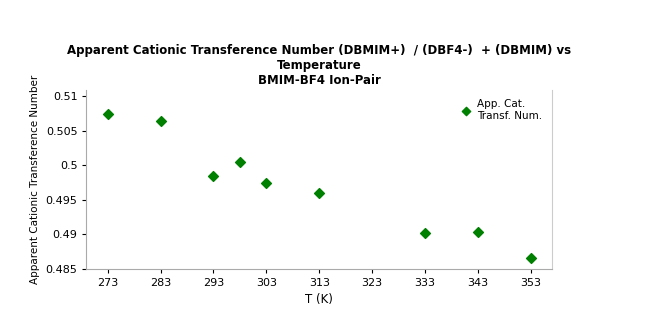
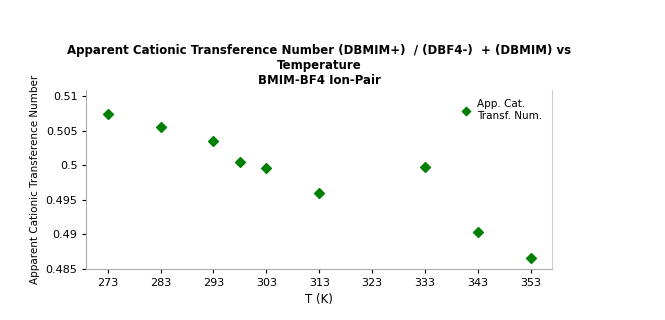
283: 0.5065 -> 0.5056
293: 0.4985 -> 0.5036
303: 0.4975 -> 0.4996
333: 0.4902 -> 0.4998
